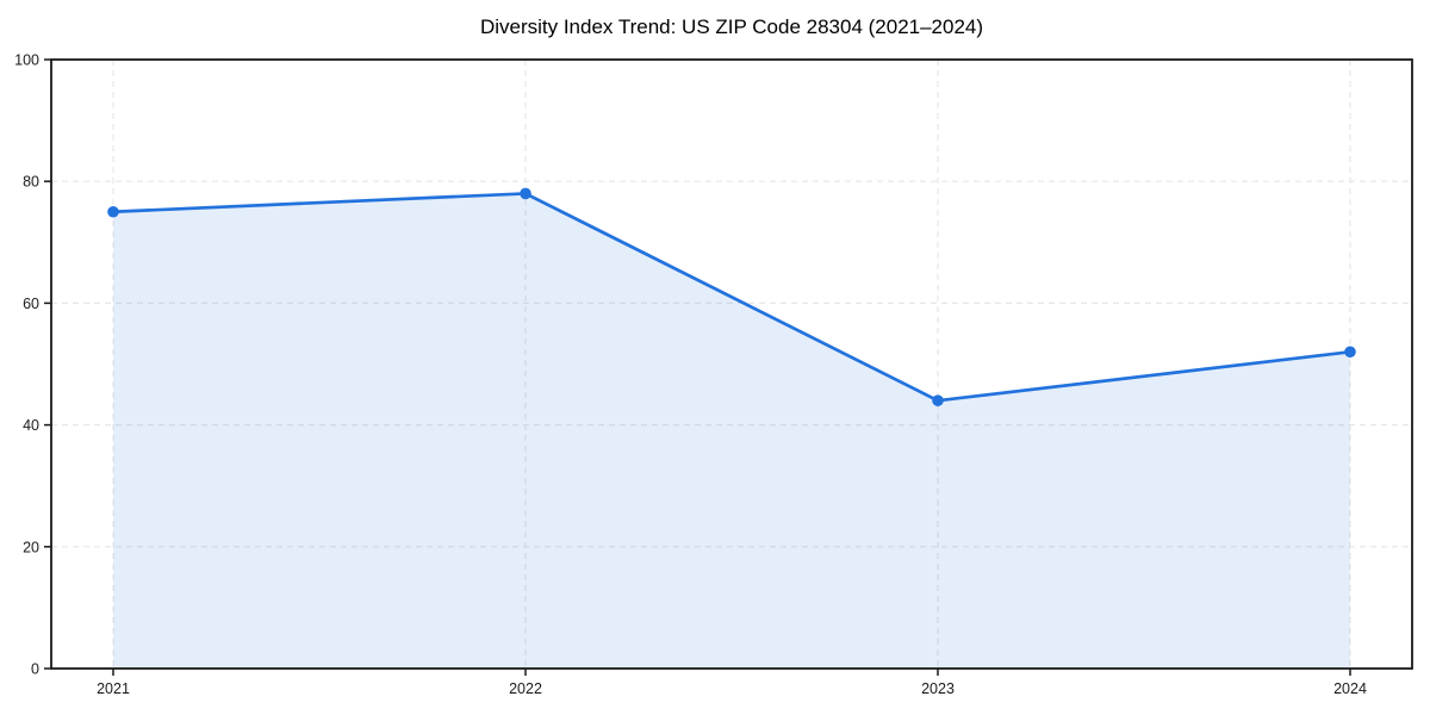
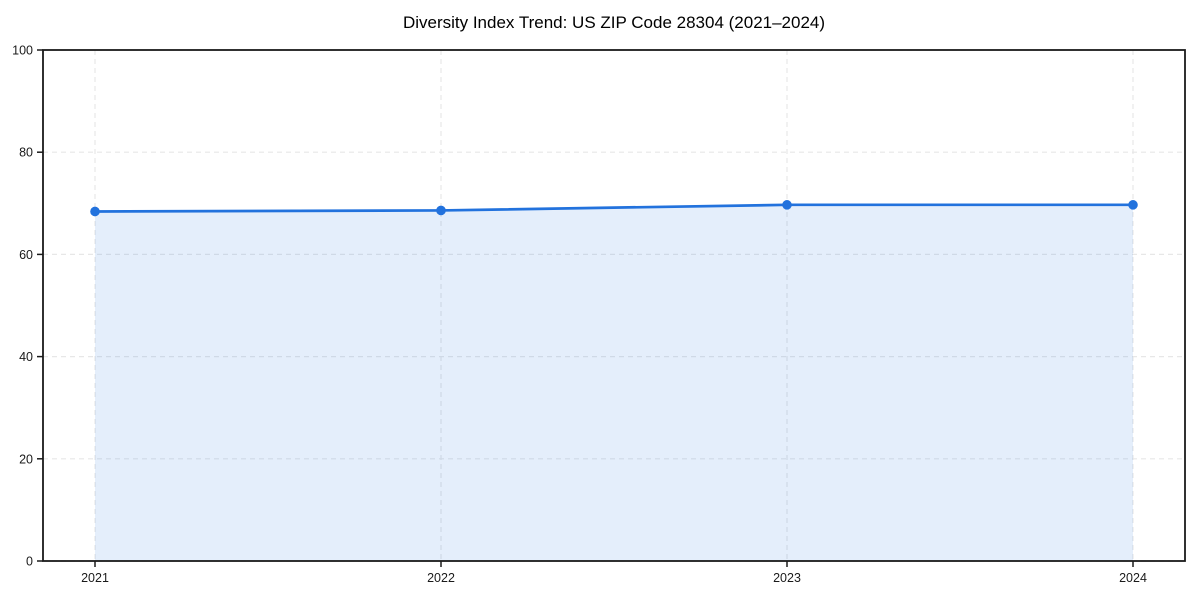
2021: 75 -> 68
2022: 78 -> 69
2023: 44 -> 70
2024: 52 -> 70
